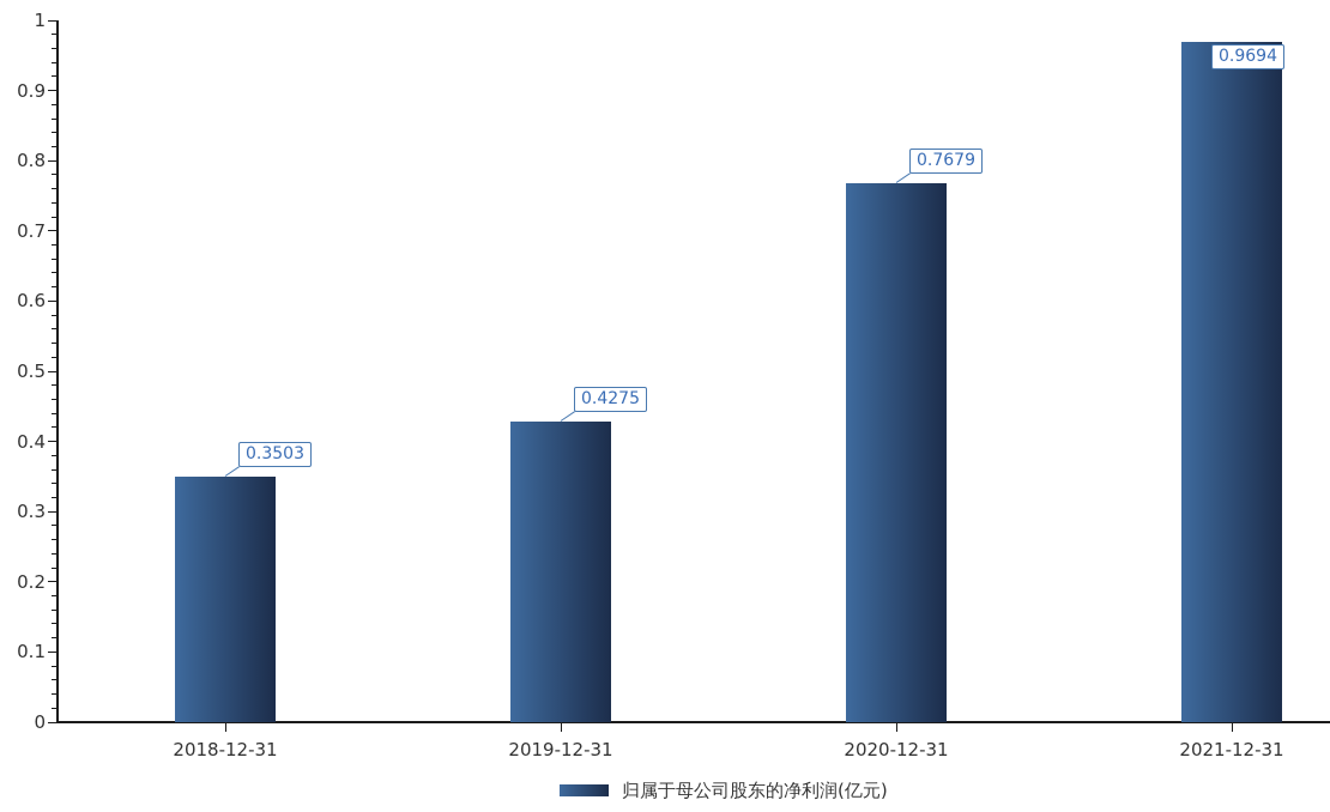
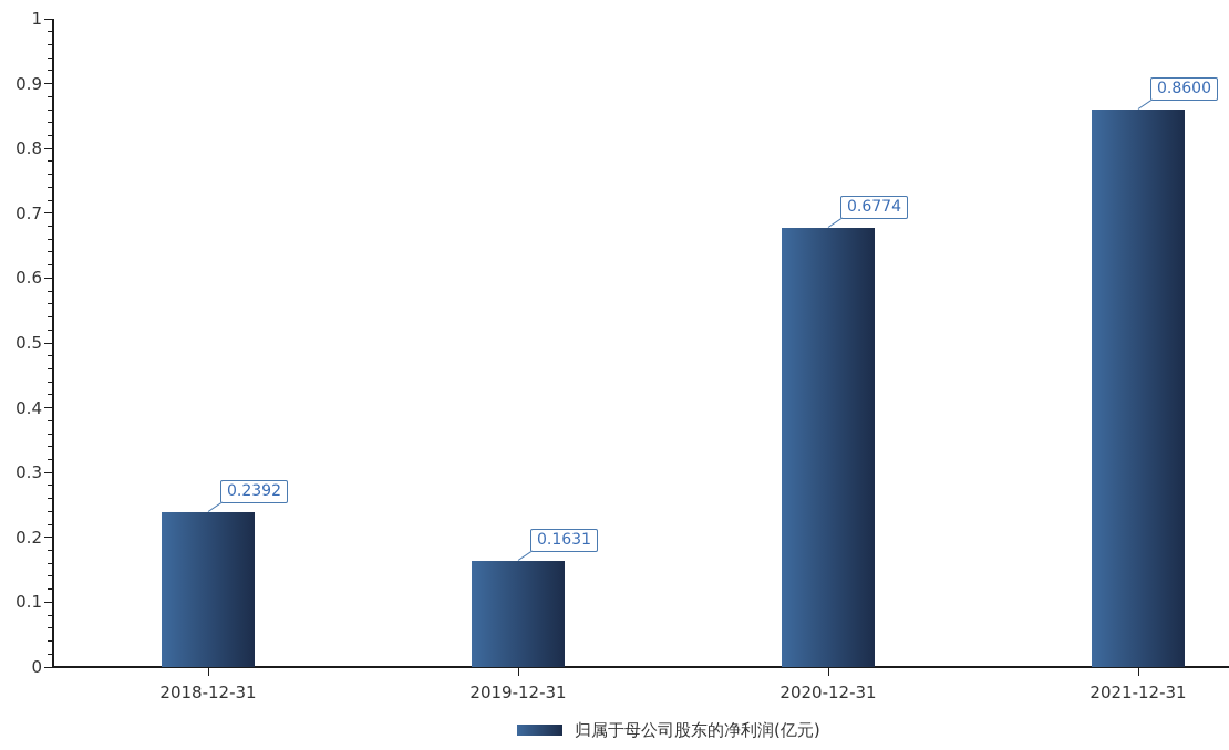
2018-12-31: 0.3503 -> 0.2392
2019-12-31: 0.4275 -> 0.1631
2020-12-31: 0.7679 -> 0.6774
2021-12-31: 0.9694 -> 0.8600
